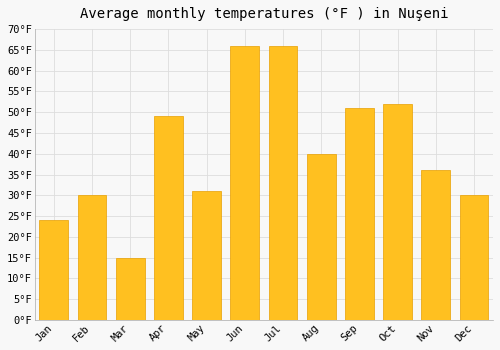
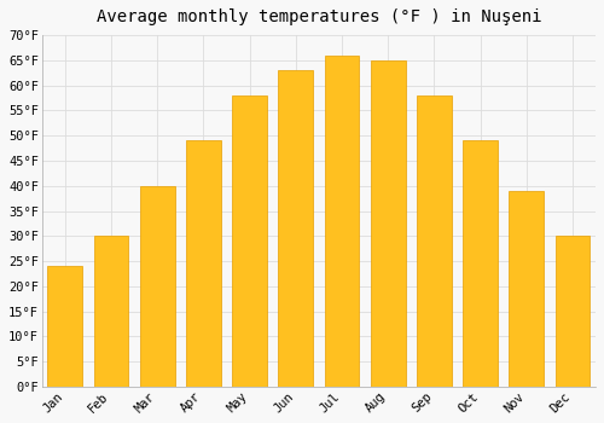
Mar: 15°F -> 40°F
May: 31°F -> 58°F
Jun: 66°F -> 63°F
Aug: 40°F -> 65°F
Sep: 51°F -> 58°F
Oct: 52°F -> 49°F
Nov: 36°F -> 39°F
